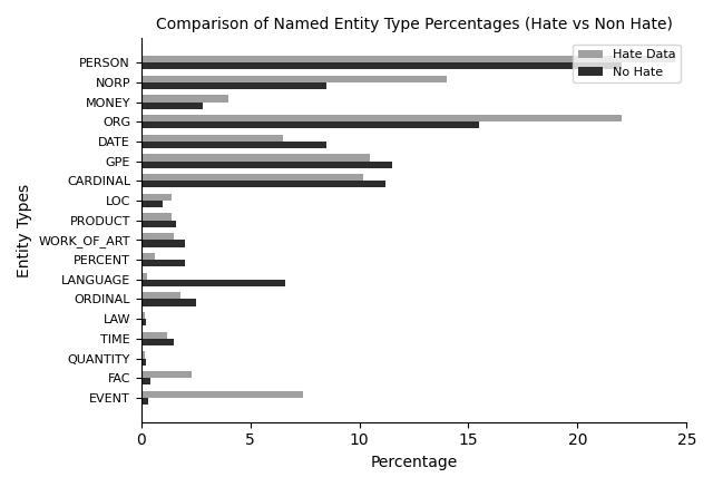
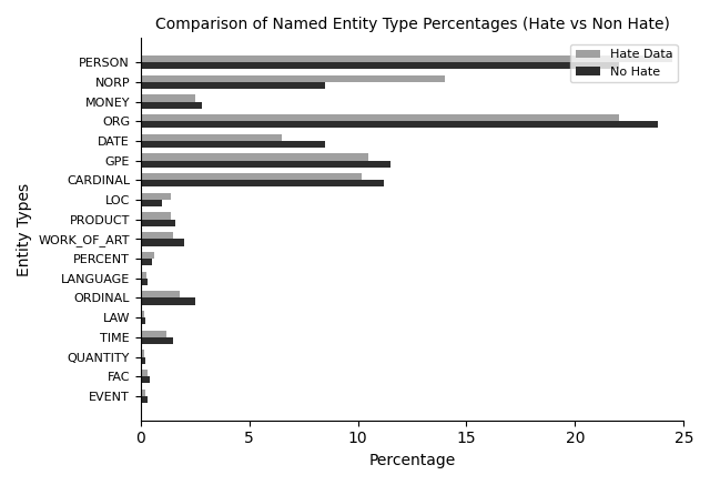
Hate Data/MONEY: 4.0 -> 2.5
No Hate/ORG: 15.5 -> 23.8
No Hate/PERCENT: 2.0 -> 0.5
No Hate/LANGUAGE: 6.6 -> 0.3
Hate Data/FAC: 2.3 -> 0.3
Hate Data/EVENT: 7.4 -> 0.2
